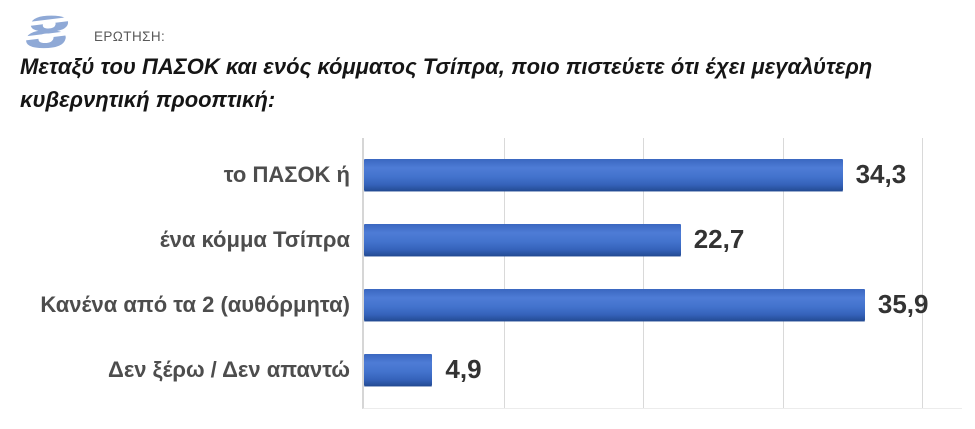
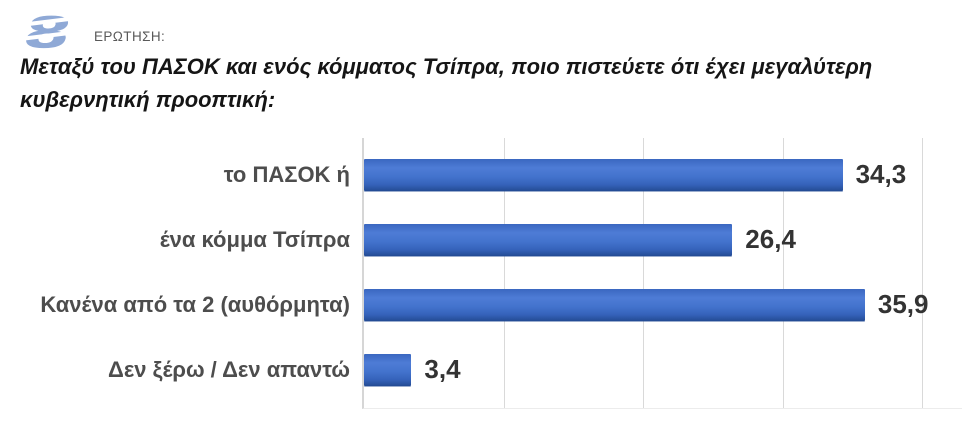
ένα κόμμα Τσίπρα: 22,7 -> 26,4
Δεν ξέρω / Δεν απαντώ: 4,9 -> 3,4
